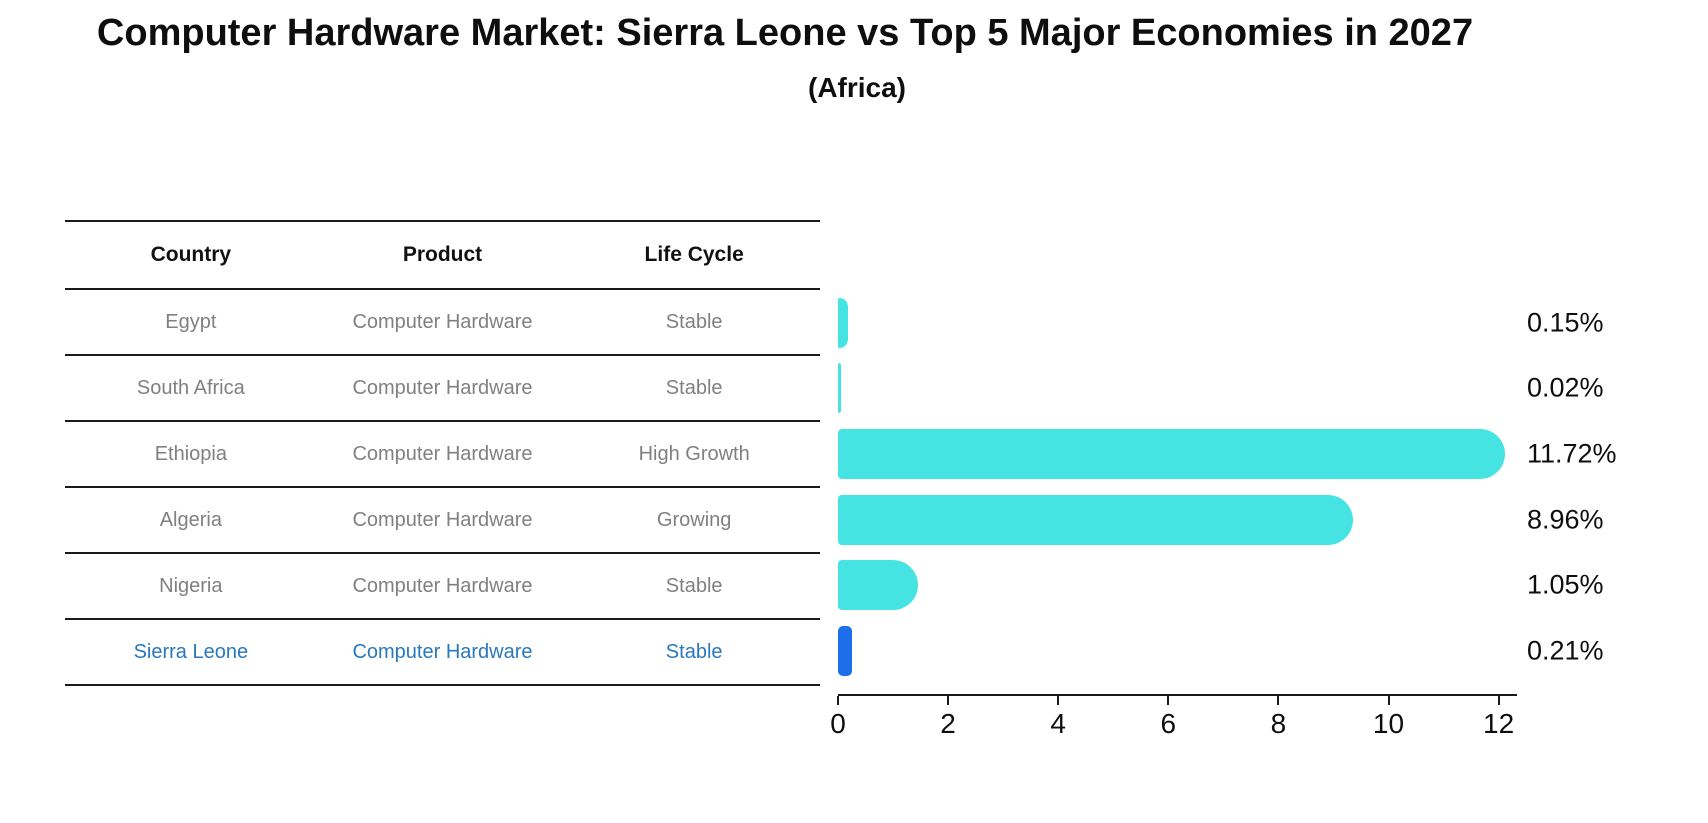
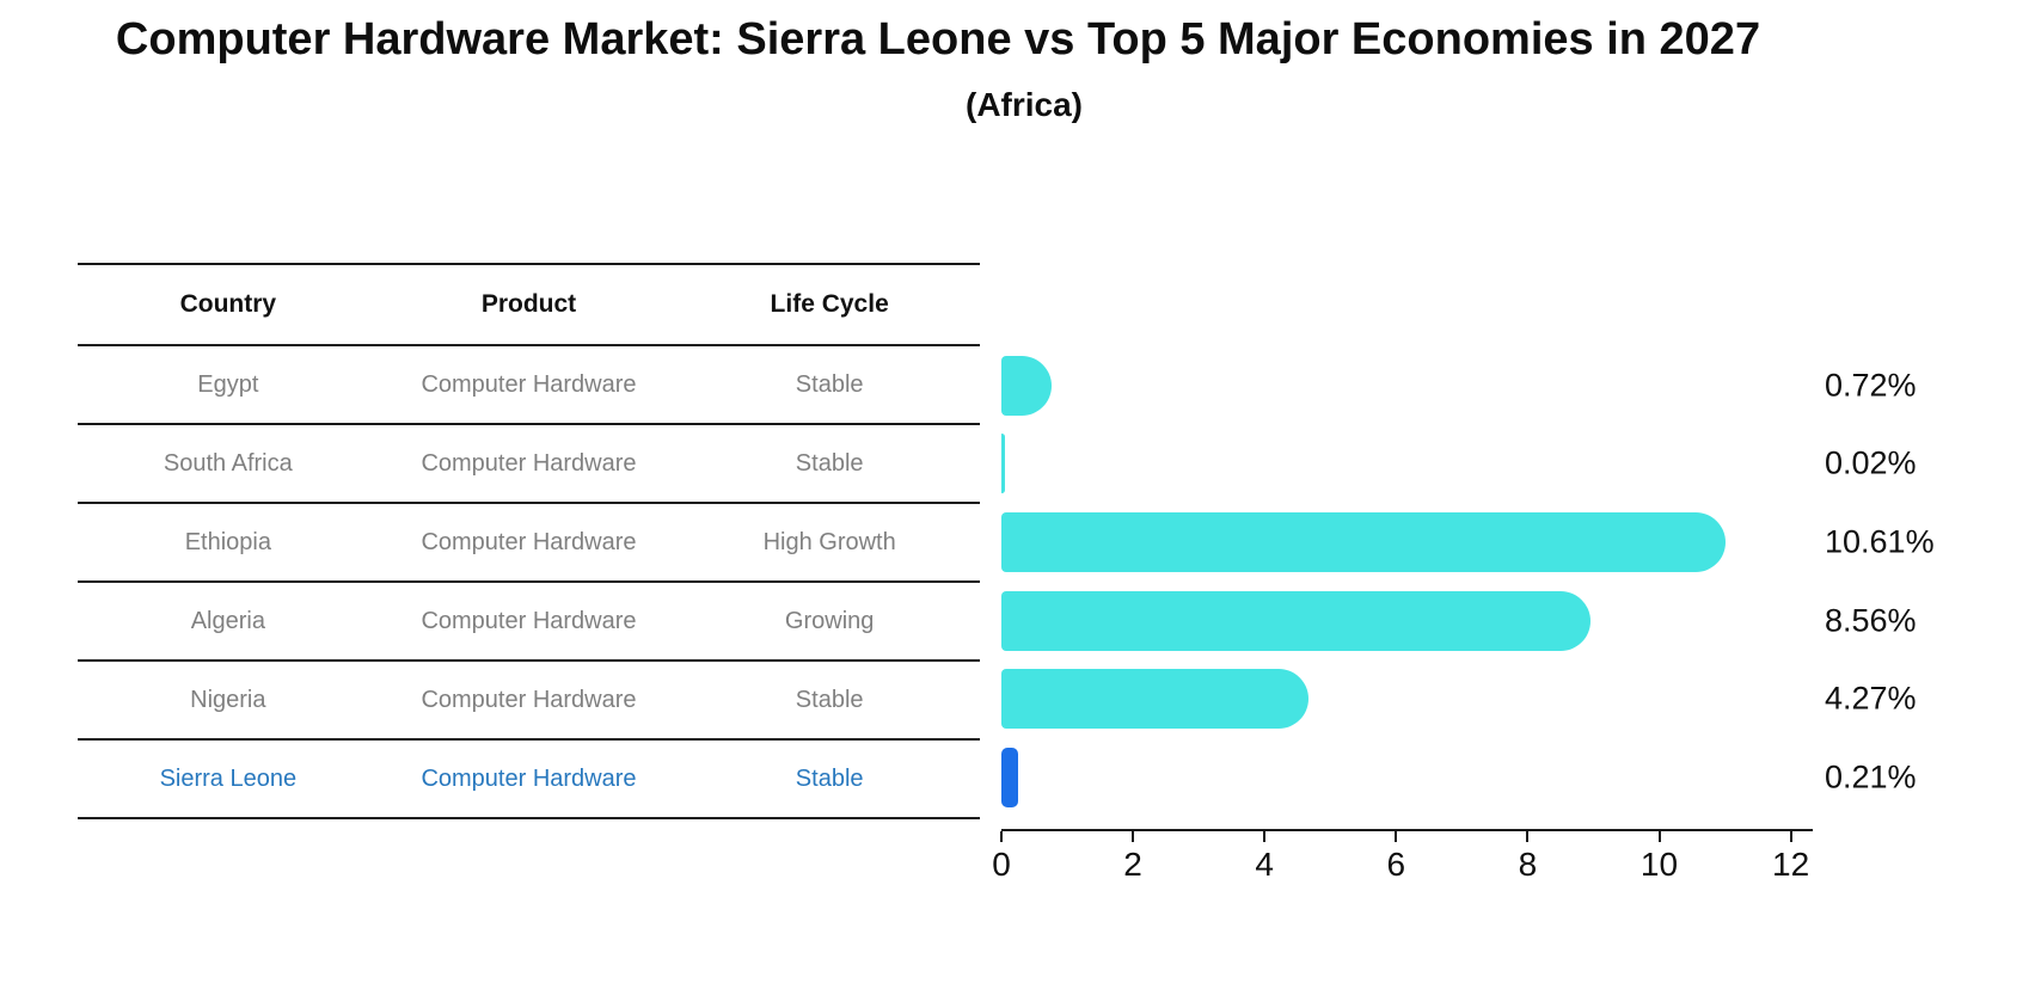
Egypt: 0.15% -> 0.72%
Ethiopia: 11.72% -> 10.61%
Algeria: 8.96% -> 8.56%
Nigeria: 1.05% -> 4.27%
